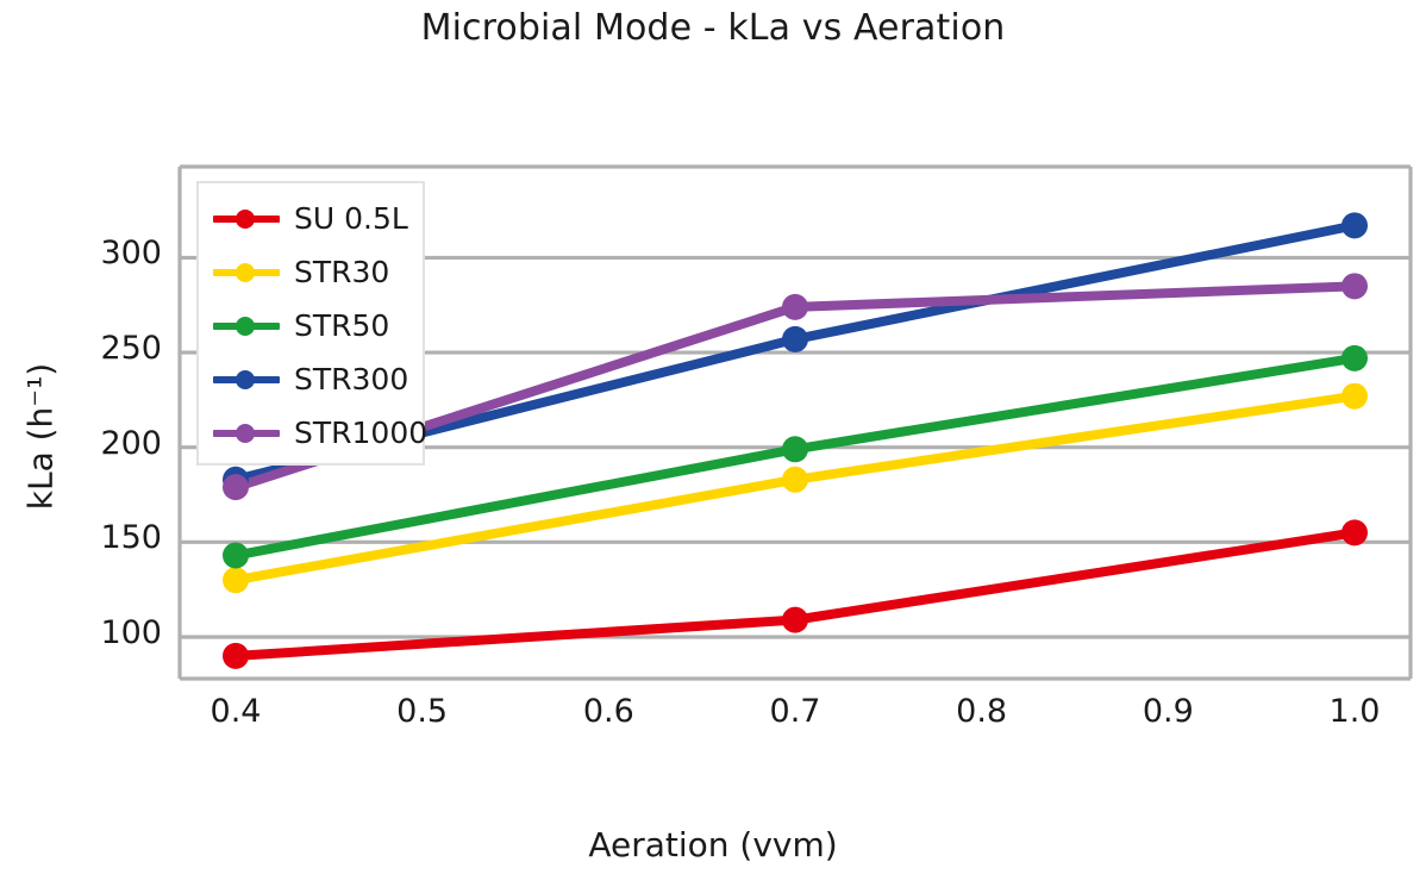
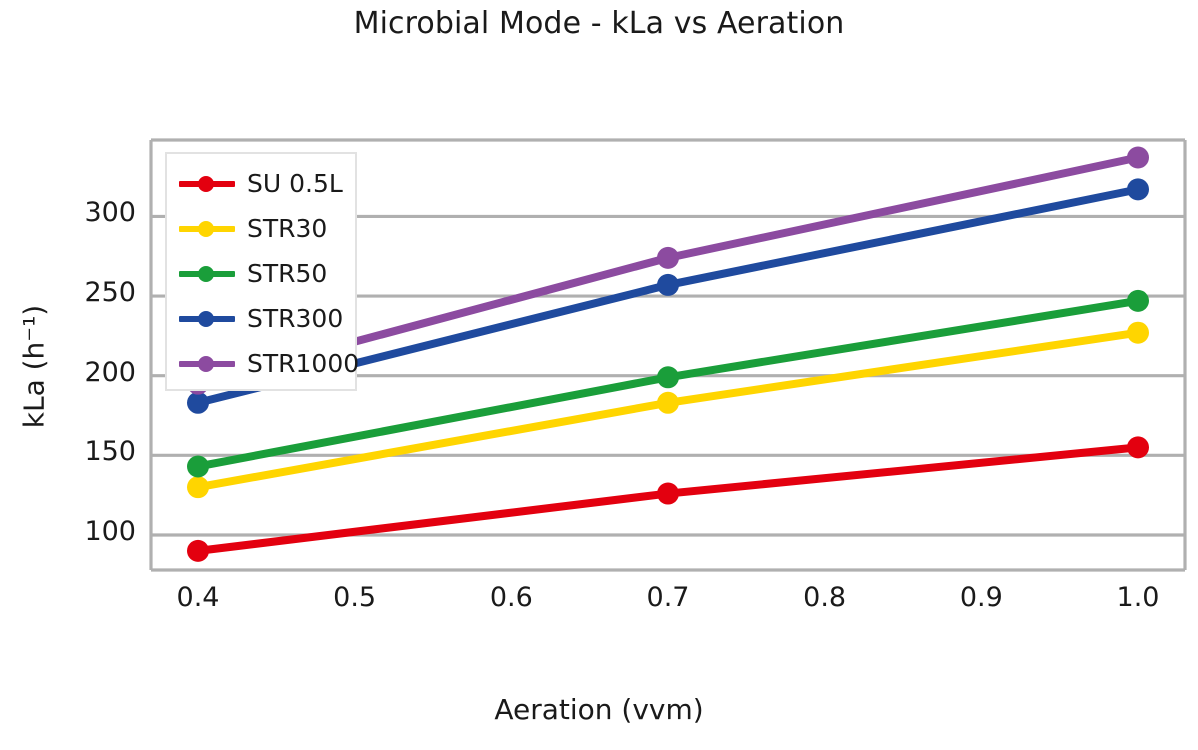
STR1000/0.4: 179 -> 195
SU 0.5L/0.7: 109 -> 126
STR1000/1.0: 285 -> 337
